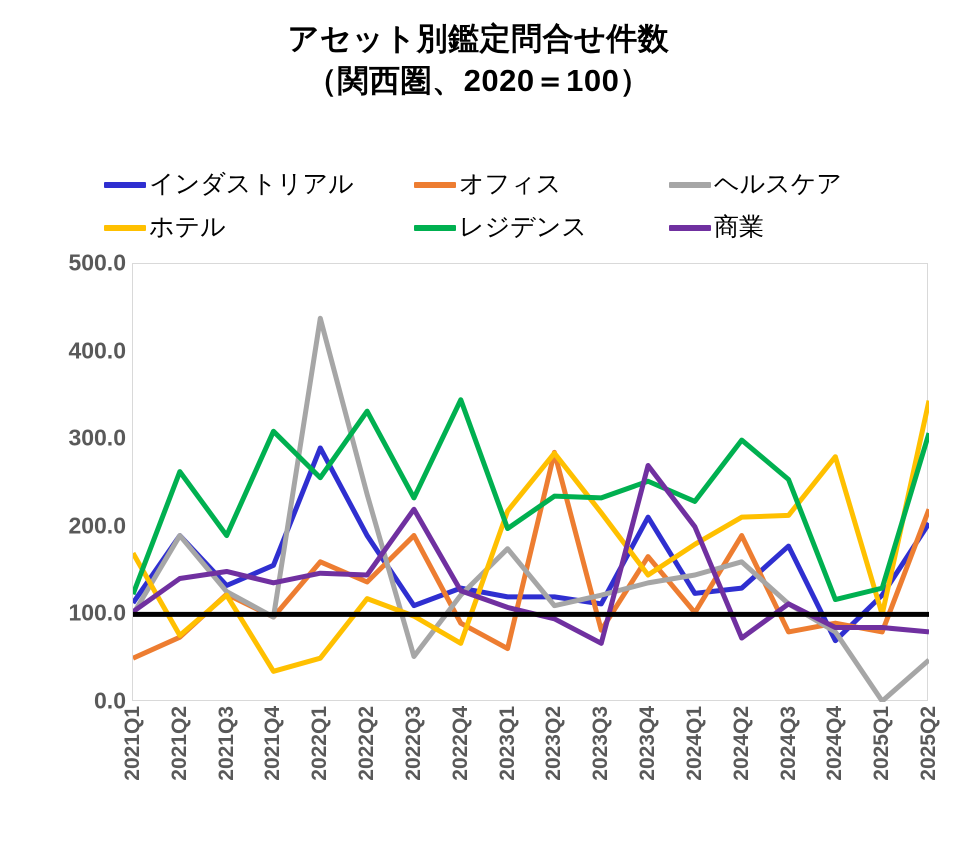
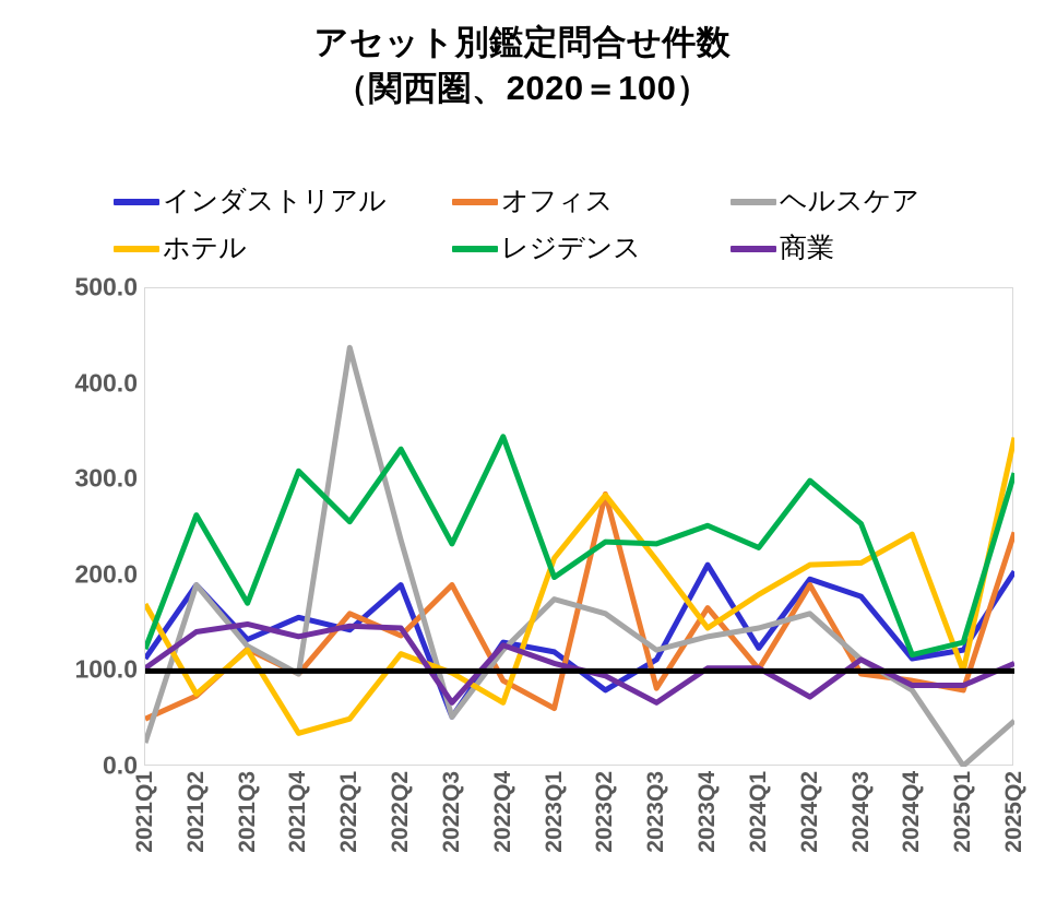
ヘルスケア/2021Q1: 100 -> 20
レジデンス/2021Q3: 190 -> 170
インダストリアル/2022Q1: 290 -> 140
インダストリアル/2022Q3: 110 -> 50
商業/2022Q3: 220 -> 70
インダストリアル/2023Q2: 120 -> 80
ヘルスケア/2023Q2: 110 -> 160
商業/2023Q4: 270 -> 100
商業/2024Q1: 200 -> 100
インダストリアル/2024Q2: 130 -> 200
オフィス/2024Q3: 80 -> 100
インダストリアル/2024Q4: 70 -> 110
ホテル/2024Q4: 280 -> 240
オフィス/2025Q2: 220 -> 240
商業/2025Q2: 80 -> 110
